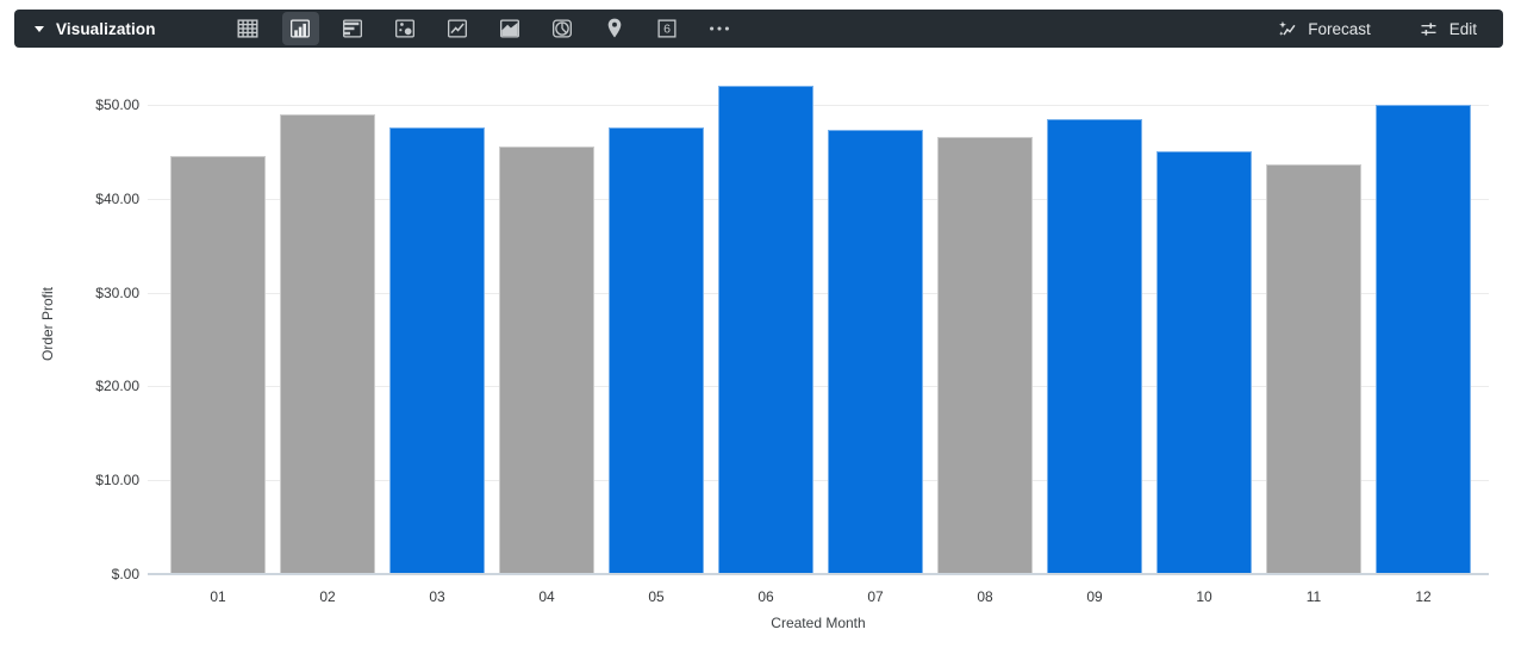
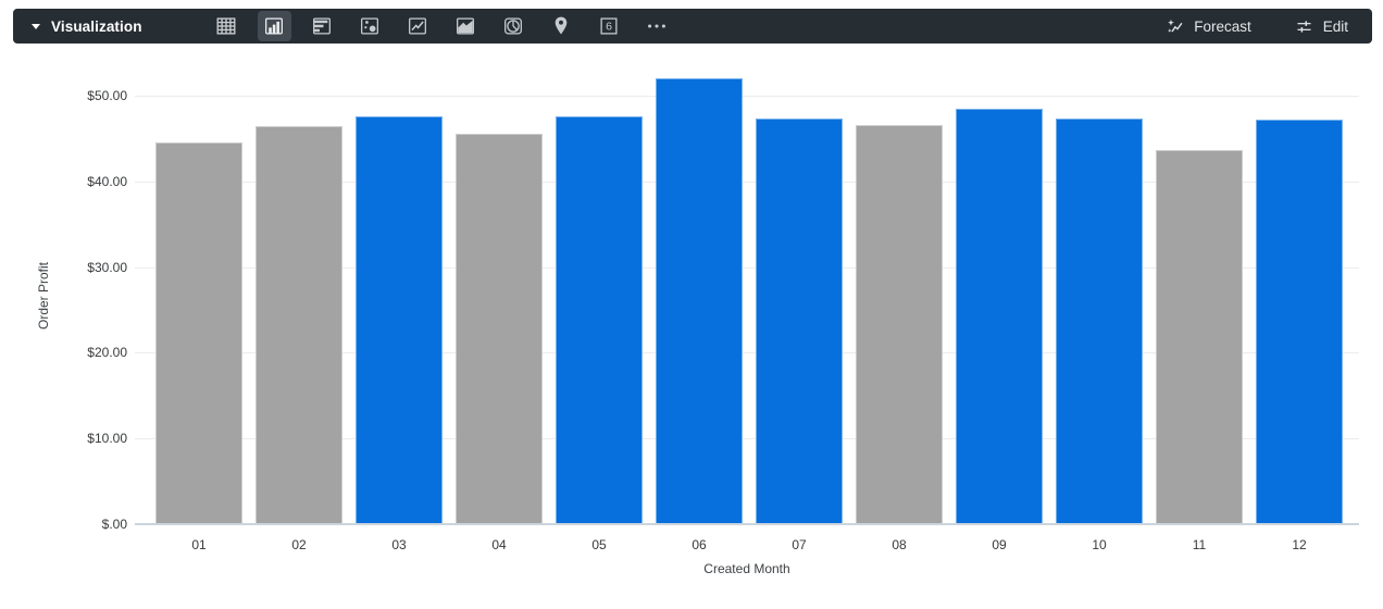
02: $49 -> $46
10: $45 -> $47
12: $50 -> $47
